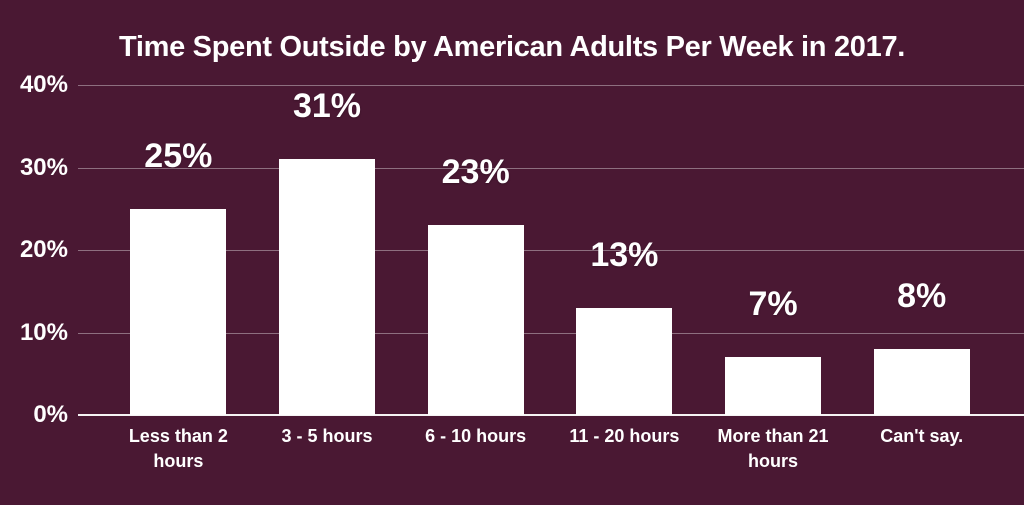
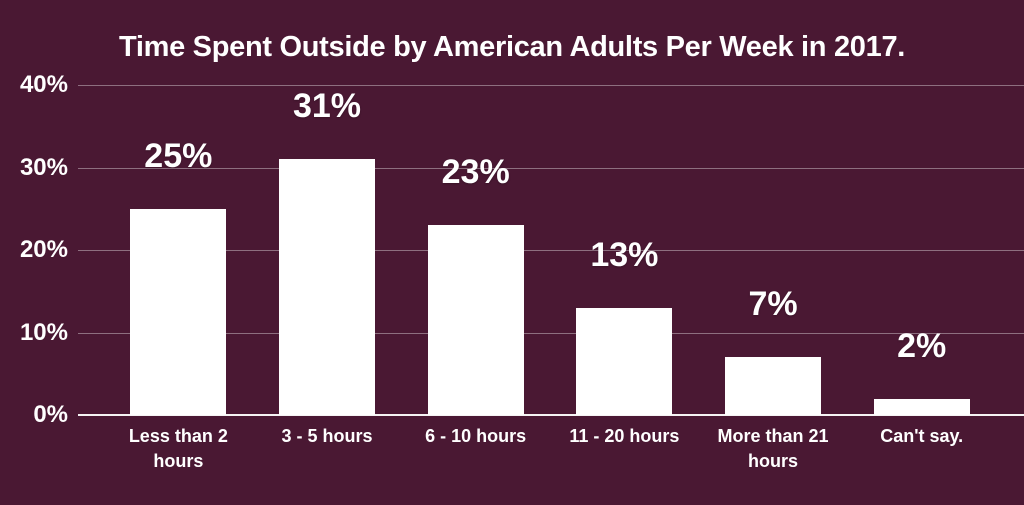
Can't say.: 8% -> 2%
